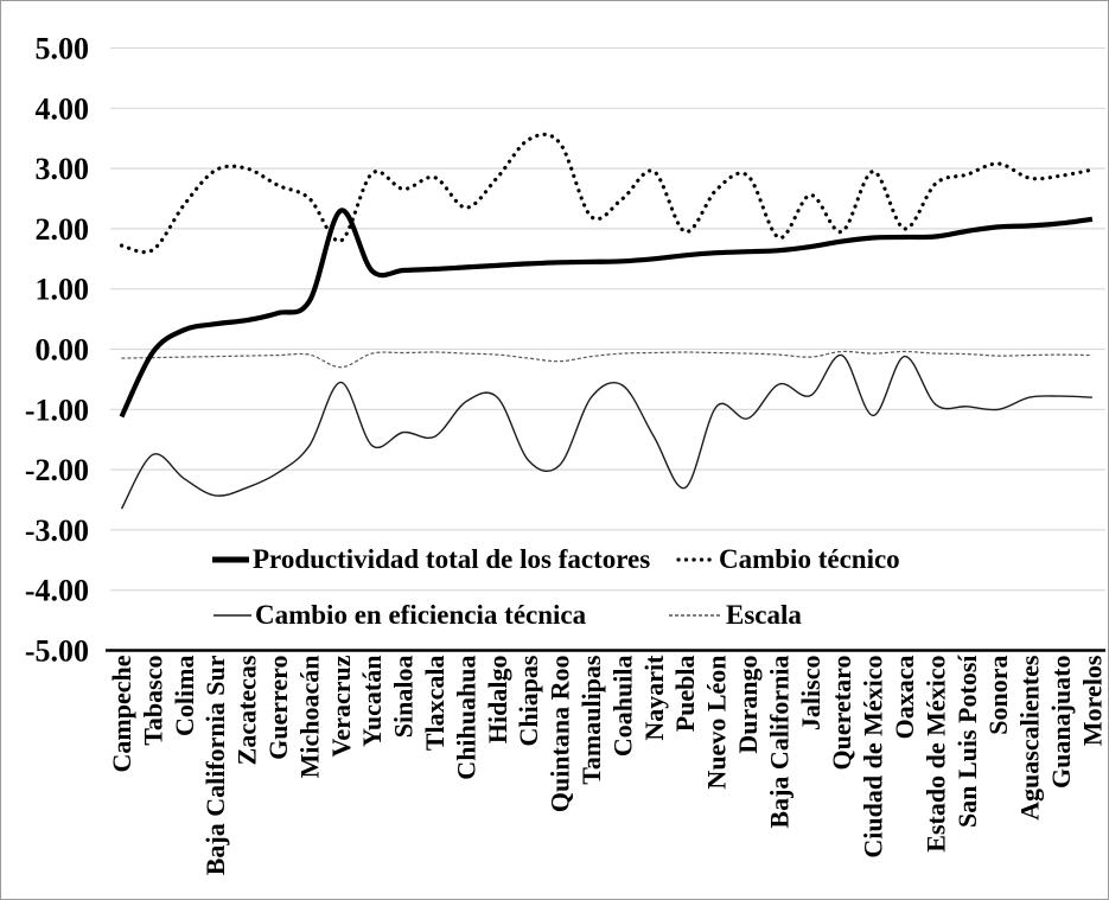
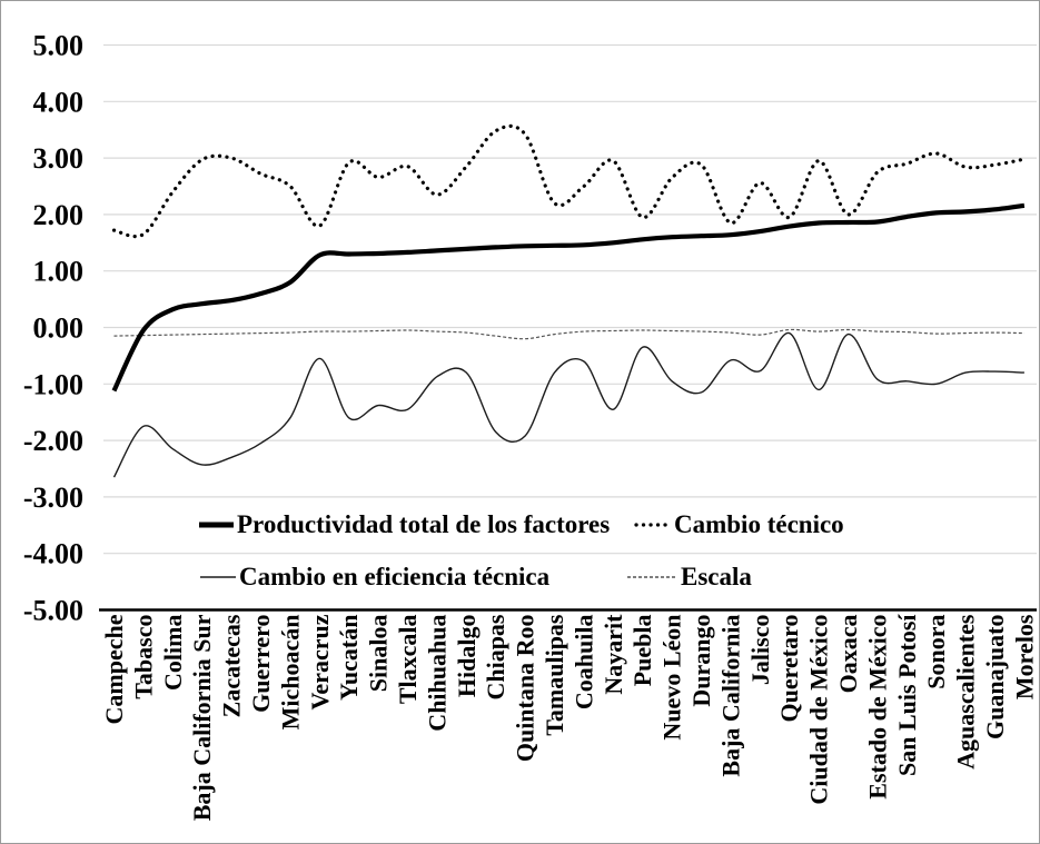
Productividad total de los factores/Veracruz: 2.3 -> 1.3
Escala/Veracruz: -0.3 -> -0.1
Cambio en eficiencia técnica/Puebla: -2.3 -> -0.3
